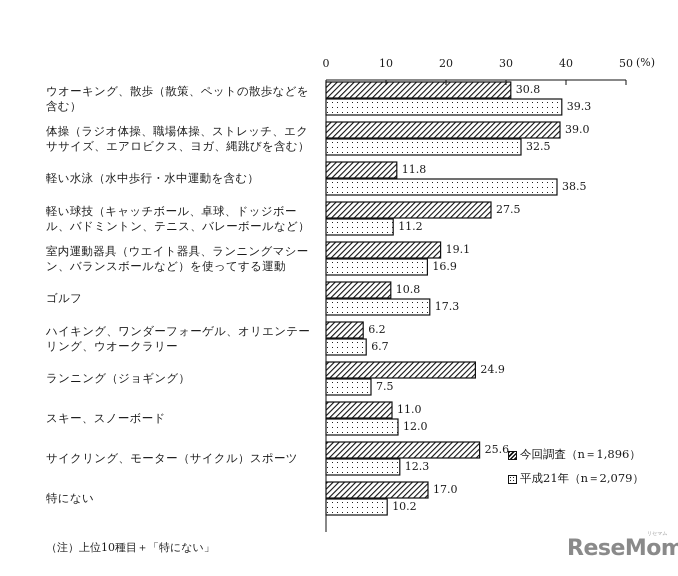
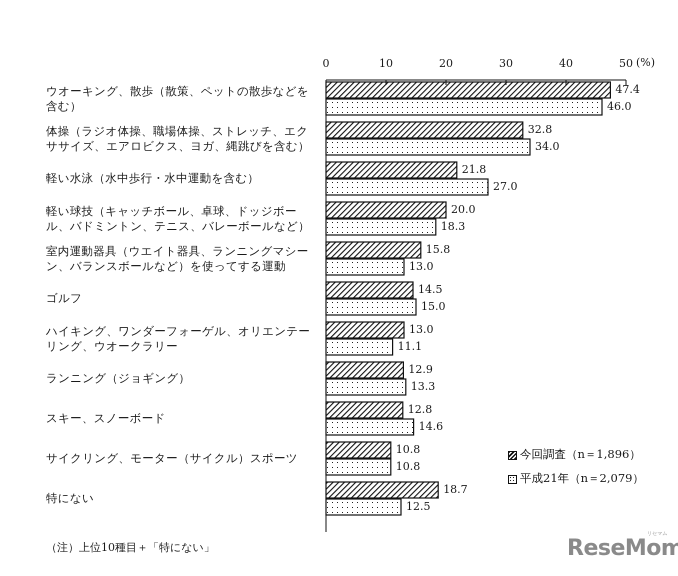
今回調査（n＝1,896）/ウオーキング、散歩（散策、ペットの散歩などを含む）: 30.8 -> 47.4
平成21年（n＝2,079）/ウオーキング、散歩（散策、ペットの散歩などを含む）: 39.3 -> 46.0
今回調査（n＝1,896）/体操（ラジオ体操、職場体操、ストレッチ、エクササイズ、エアロビクス、ヨガ、縄跳びを含む）: 39.0 -> 32.8
平成21年（n＝2,079）/体操（ラジオ体操、職場体操、ストレッチ、エクササイズ、エアロビクス、ヨガ、縄跳びを含む）: 32.5 -> 34.0
今回調査（n＝1,896）/軽い水泳（水中歩行・水中運動を含む）: 11.8 -> 21.8
平成21年（n＝2,079）/軽い水泳（水中歩行・水中運動を含む）: 38.5 -> 27.0
今回調査（n＝1,896）/軽い球技（キャッチボール、卓球、ドッジボール、バドミントン、テニス、バレーボールなど）: 27.5 -> 20.0
平成21年（n＝2,079）/軽い球技（キャッチボール、卓球、ドッジボール、バドミントン、テニス、バレーボールなど）: 11.2 -> 18.3
今回調査（n＝1,896）/室内運動器具（ウエイト器具、ランニングマシーン、バランスボールなど）を使ってする運動: 19.1 -> 15.8
平成21年（n＝2,079）/室内運動器具（ウエイト器具、ランニングマシーン、バランスボールなど）を使ってする運動: 16.9 -> 13.0
今回調査（n＝1,896）/ゴルフ: 10.8 -> 14.5
平成21年（n＝2,079）/ゴルフ: 17.3 -> 15.0
今回調査（n＝1,896）/ハイキング、ワンダーフォーゲル、オリエンテーリング、ウオークラリー: 6.2 -> 13.0
平成21年（n＝2,079）/ハイキング、ワンダーフォーゲル、オリエンテーリング、ウオークラリー: 6.7 -> 11.1
今回調査（n＝1,896）/ランニング（ジョギング）: 24.9 -> 12.9
平成21年（n＝2,079）/ランニング（ジョギング）: 7.5 -> 13.3
今回調査（n＝1,896）/スキー、スノーボード: 11.0 -> 12.8
平成21年（n＝2,079）/スキー、スノーボード: 12.0 -> 14.6
今回調査（n＝1,896）/サイクリング、モーター（サイクル）スポーツ: 25.6 -> 10.8
平成21年（n＝2,079）/サイクリング、モーター（サイクル）スポーツ: 12.3 -> 10.8
今回調査（n＝1,896）/特にない: 17.0 -> 18.7
平成21年（n＝2,079）/特にない: 10.2 -> 12.5
